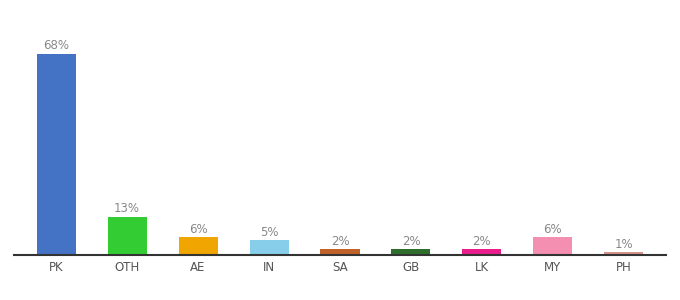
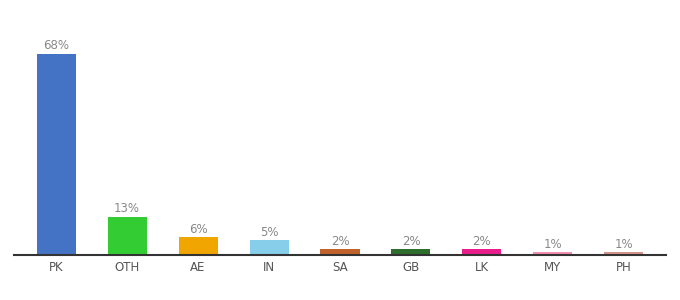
MY: 6% -> 1%
